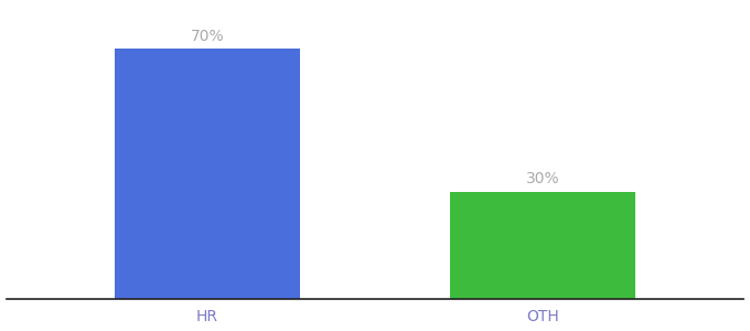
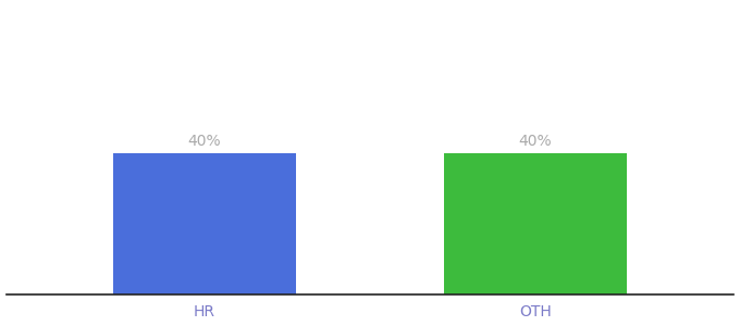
HR: 70% -> 40%
OTH: 30% -> 40%
